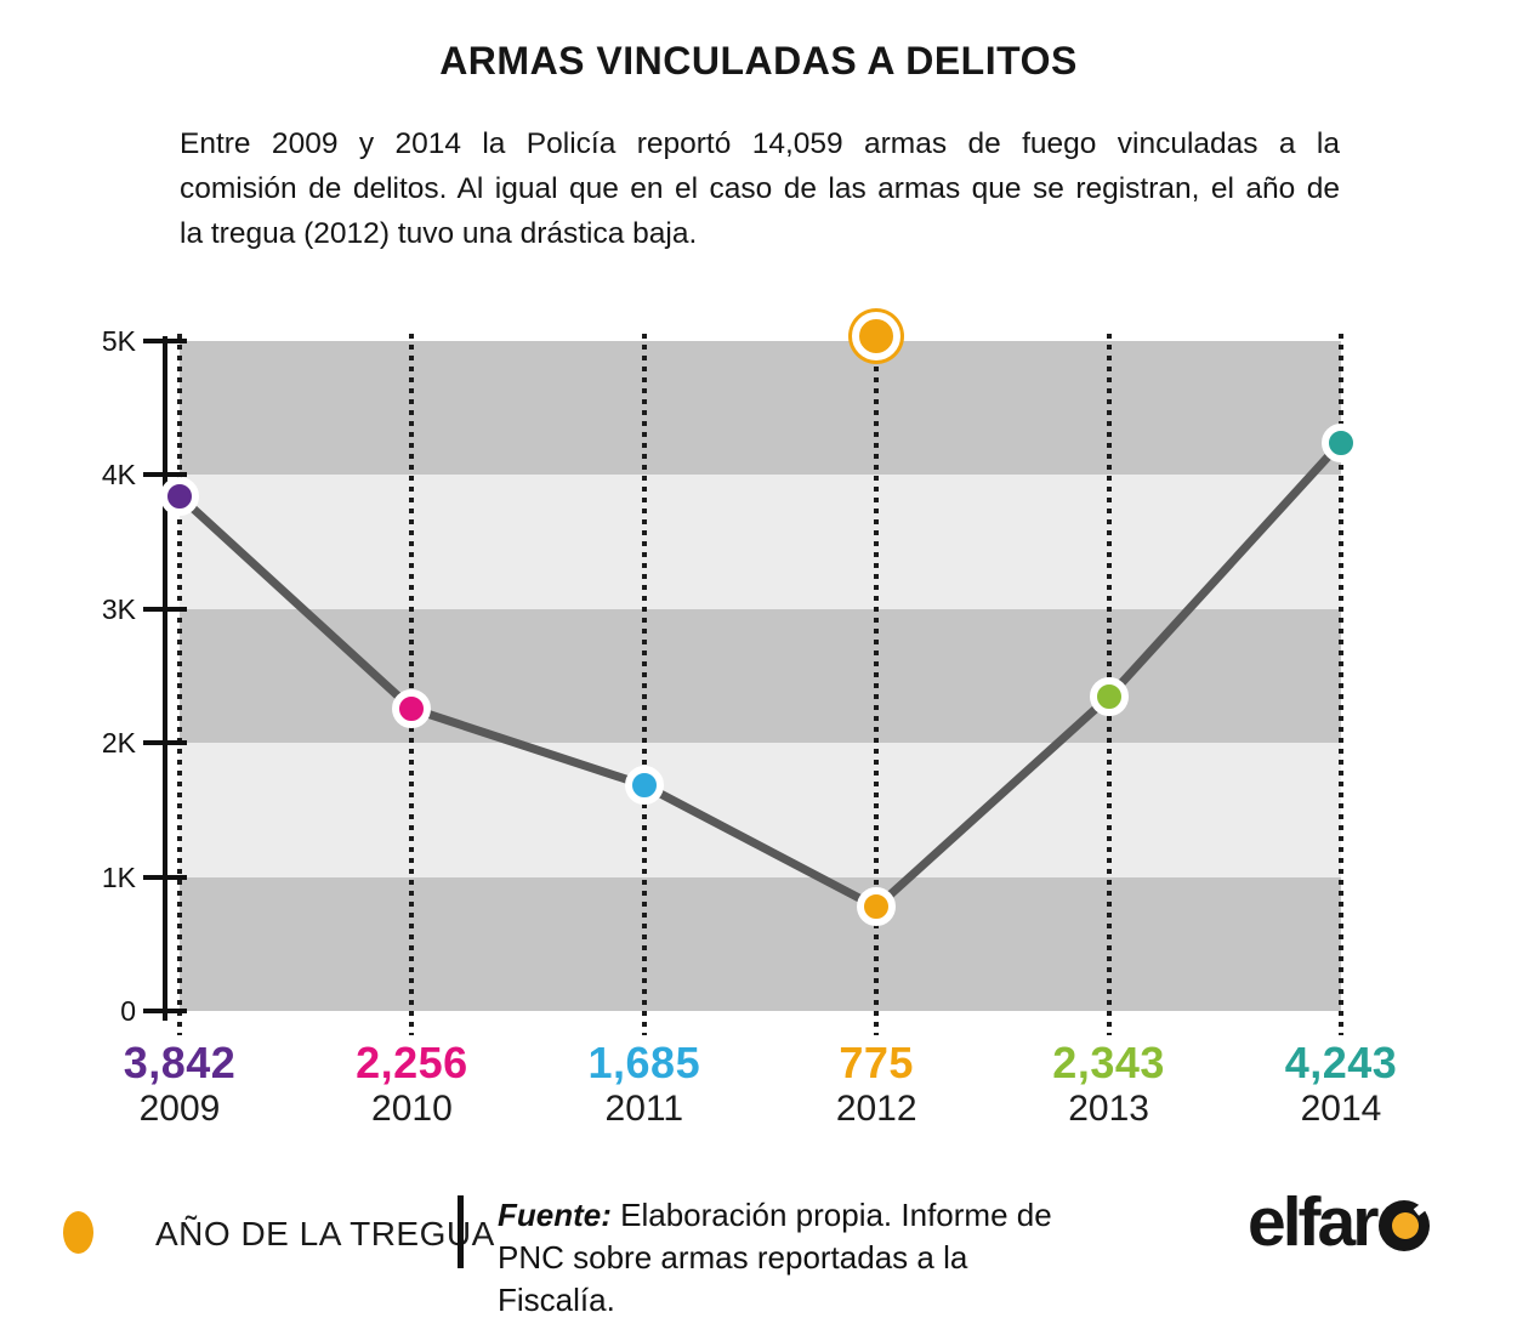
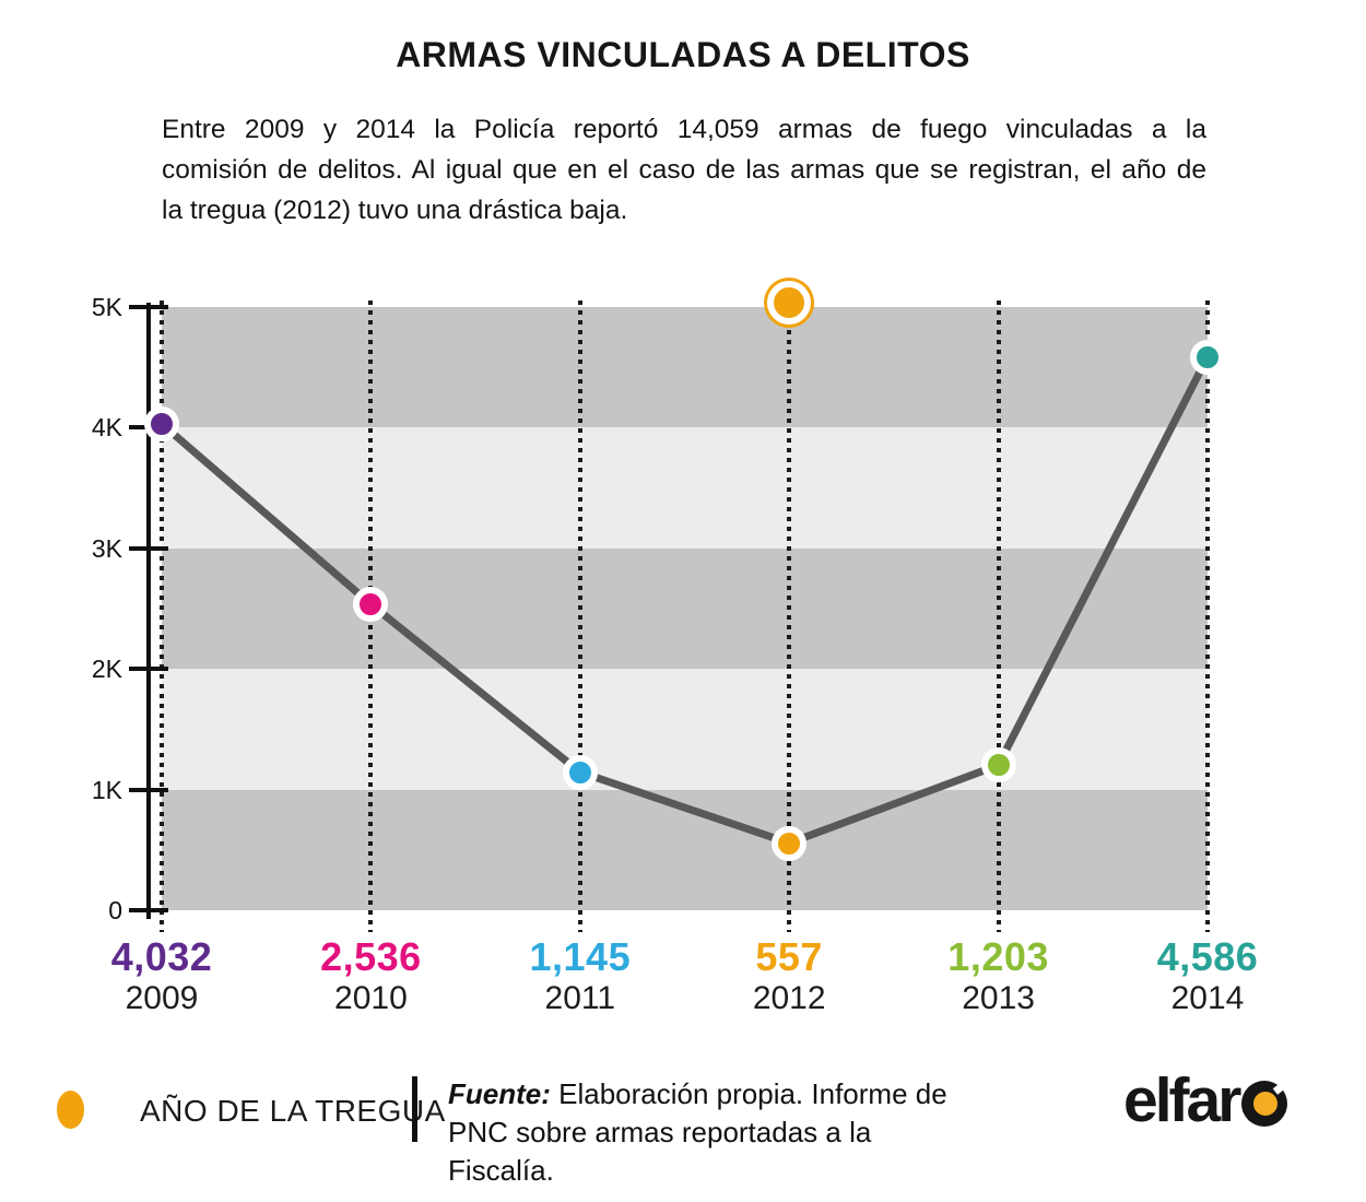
2009: 3,842 -> 4,032
2010: 2,256 -> 2,536
2011: 1,685 -> 1,145
2012: 775 -> 557
2013: 2,343 -> 1,203
2014: 4,243 -> 4,586
